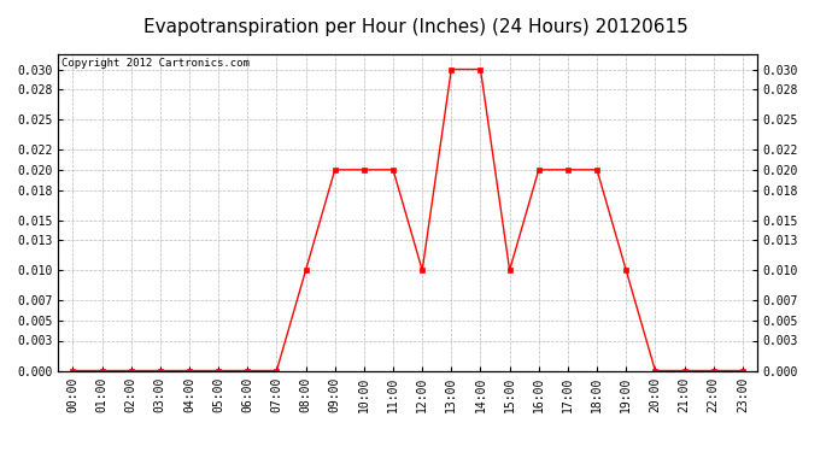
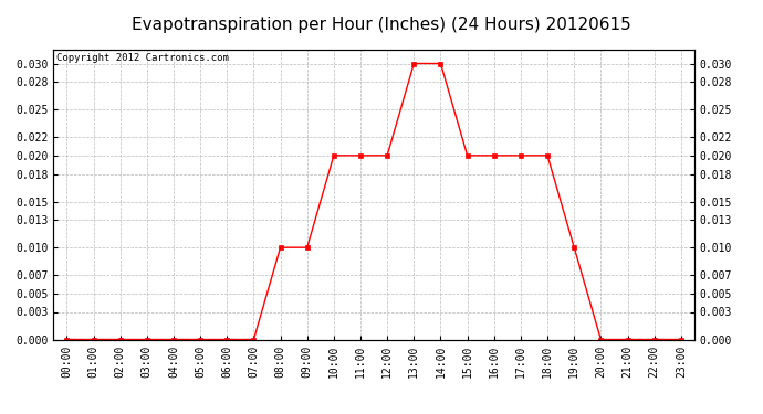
09:00: 0.02 -> 0.01
12:00: 0.01 -> 0.02
15:00: 0.01 -> 0.02
